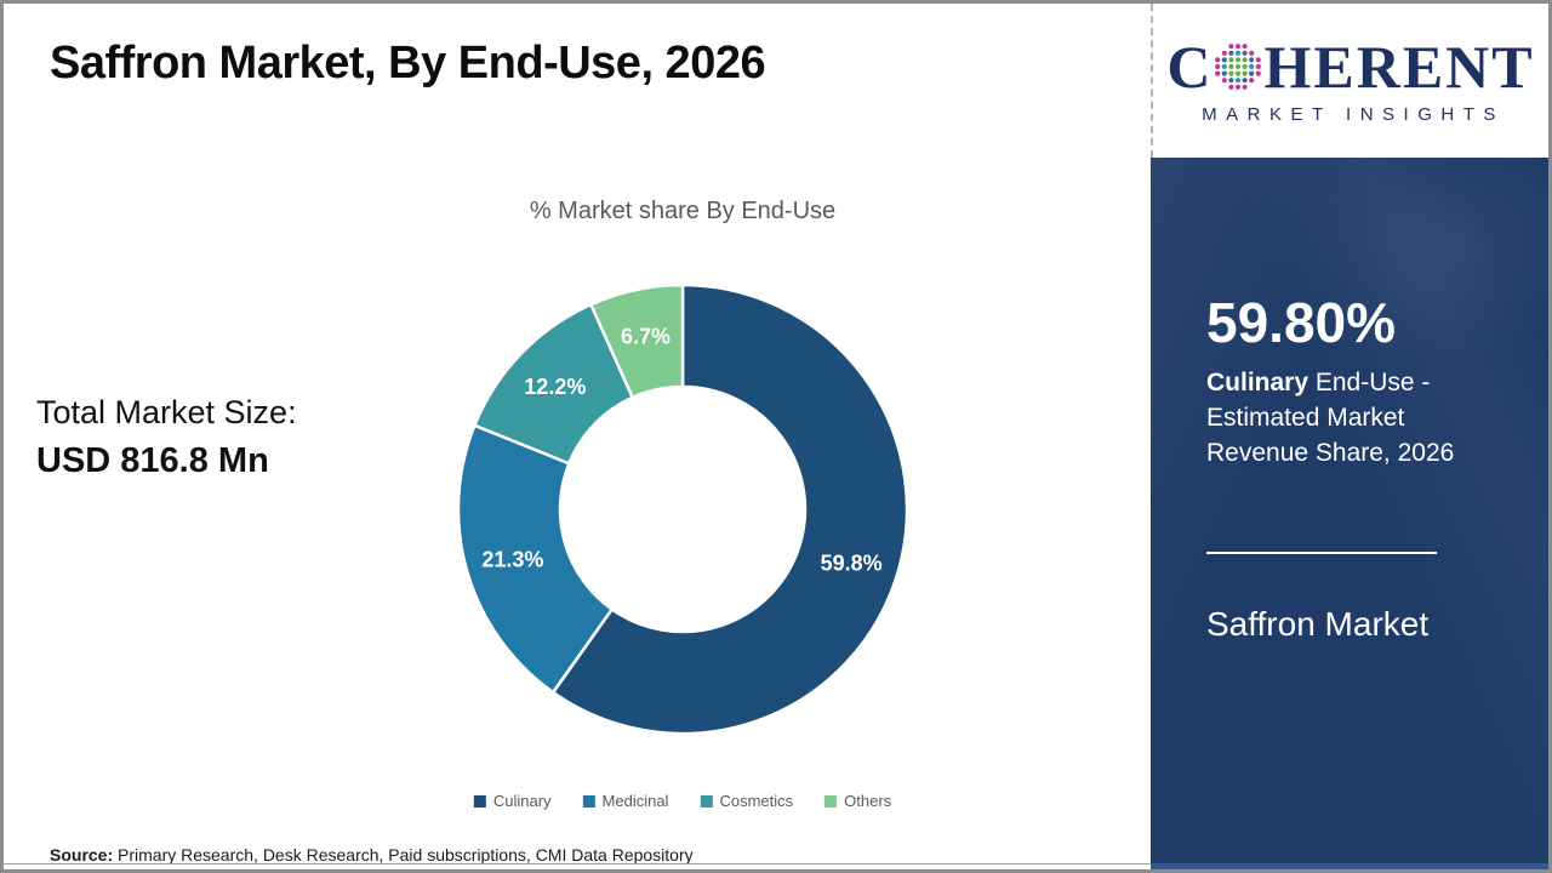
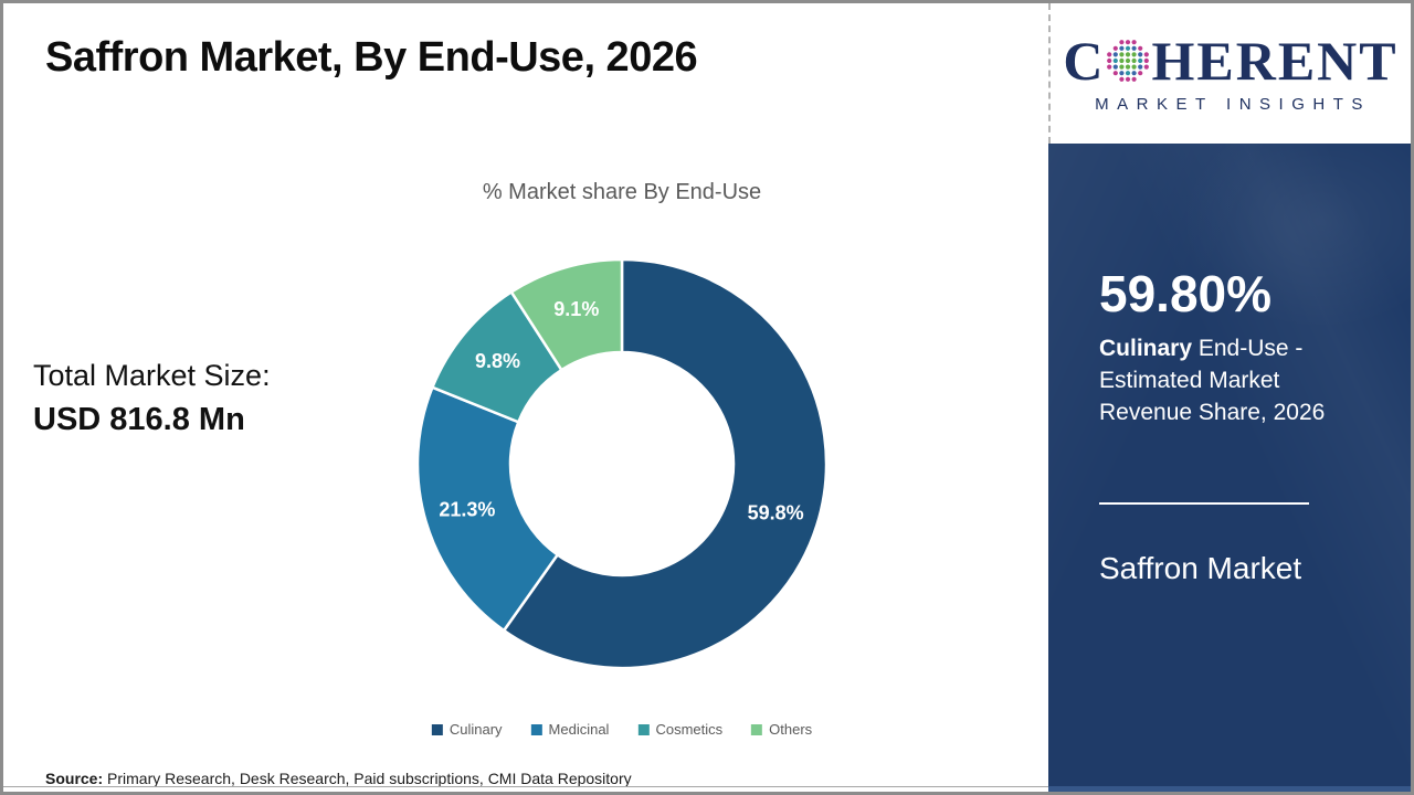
Cosmetics: 12.2% -> 9.8%
Others: 6.7% -> 9.1%
